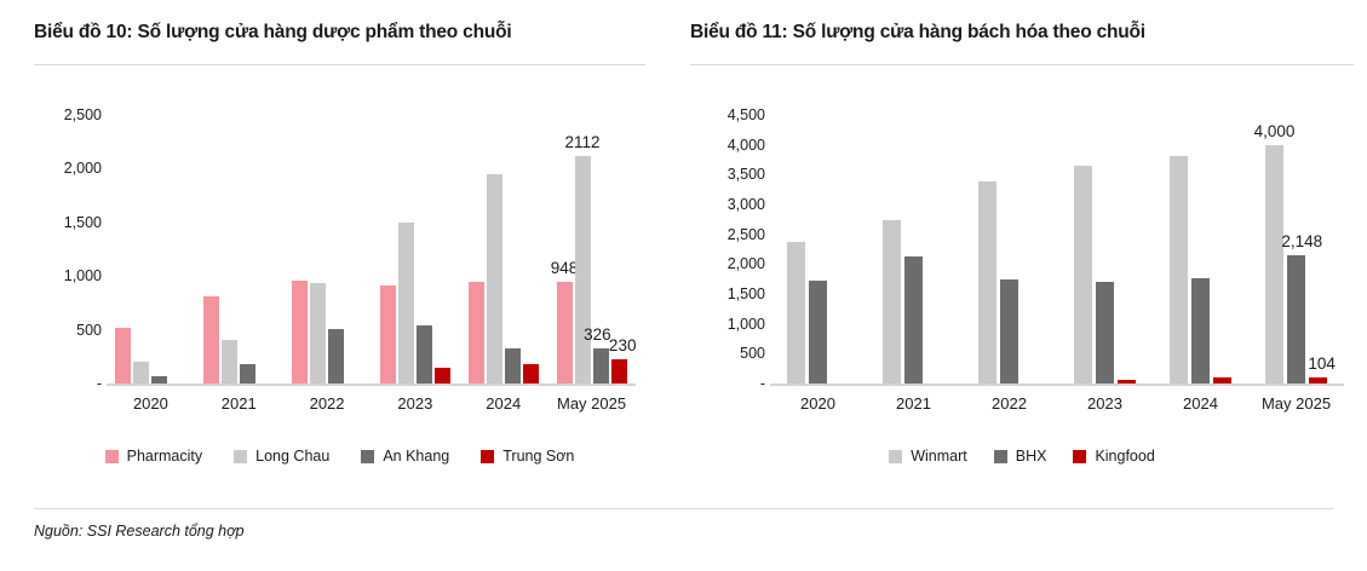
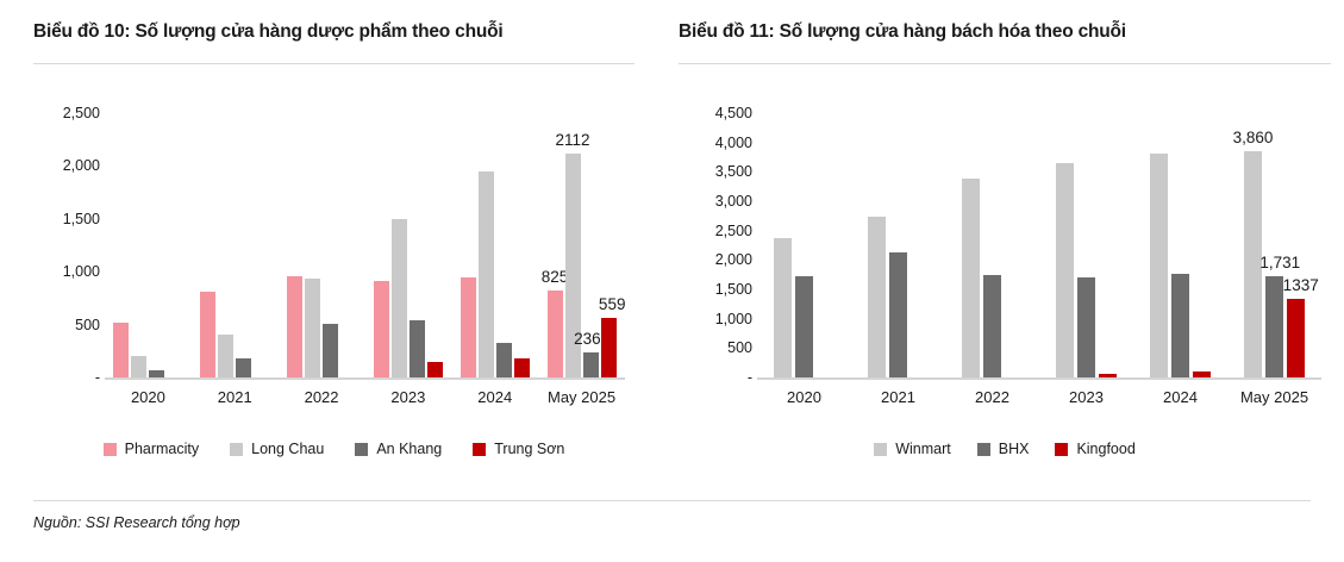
Biểu đồ 10: Số lượng cửa hàng dược phẩm theo chuỗi/Pharmacity/May 2025: 948 -> 825
Biểu đồ 10: Số lượng cửa hàng dược phẩm theo chuỗi/An Khang/May 2025: 326 -> 236
Biểu đồ 10: Số lượng cửa hàng dược phẩm theo chuỗi/Trung Sơn/May 2025: 230 -> 559
Biểu đồ 11: Số lượng cửa hàng bách hóa theo chuỗi/Winmart/May 2025: 4,000 -> 3,860
Biểu đồ 11: Số lượng cửa hàng bách hóa theo chuỗi/BHX/May 2025: 2,148 -> 1,731
Biểu đồ 11: Số lượng cửa hàng bách hóa theo chuỗi/Kingfood/May 2025: 104 -> 1337
